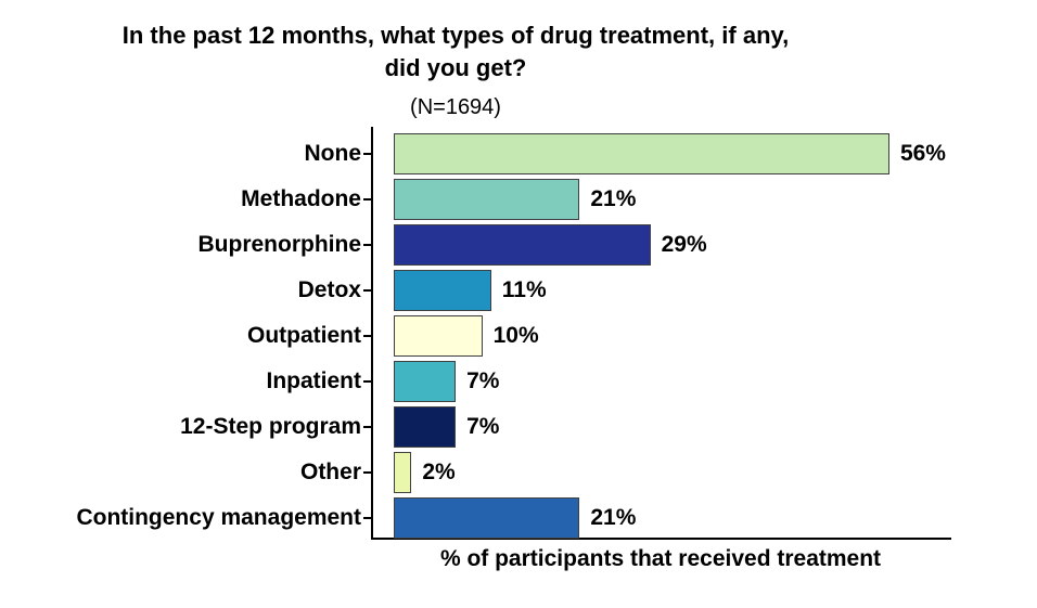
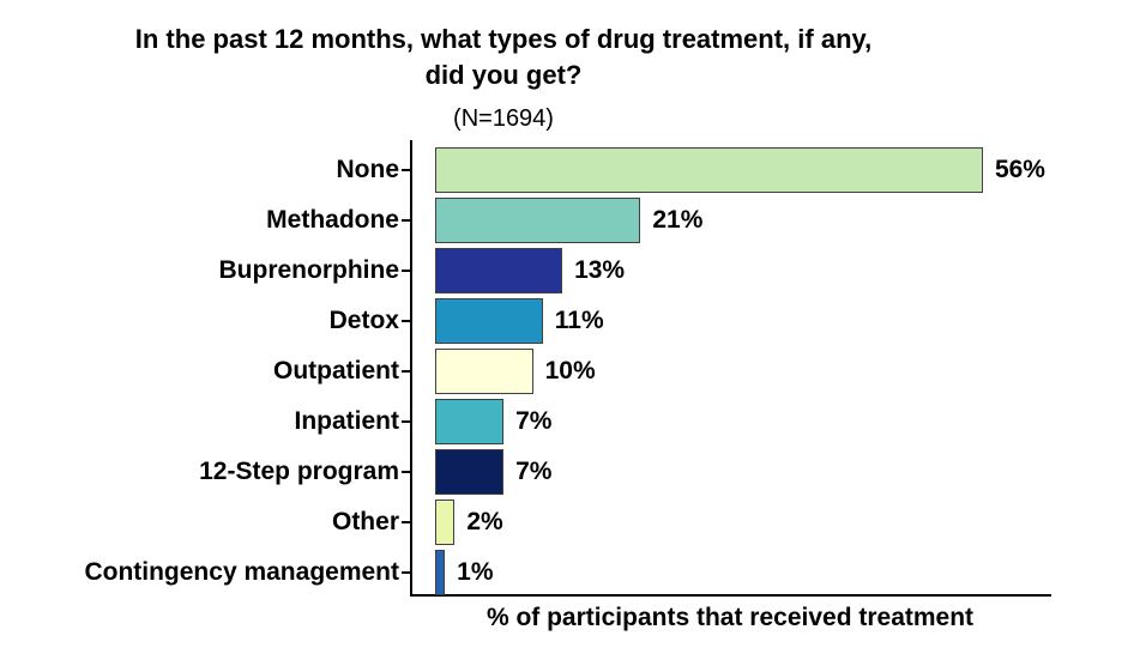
Buprenorphine: 29% -> 13%
Contingency management: 21% -> 1%
